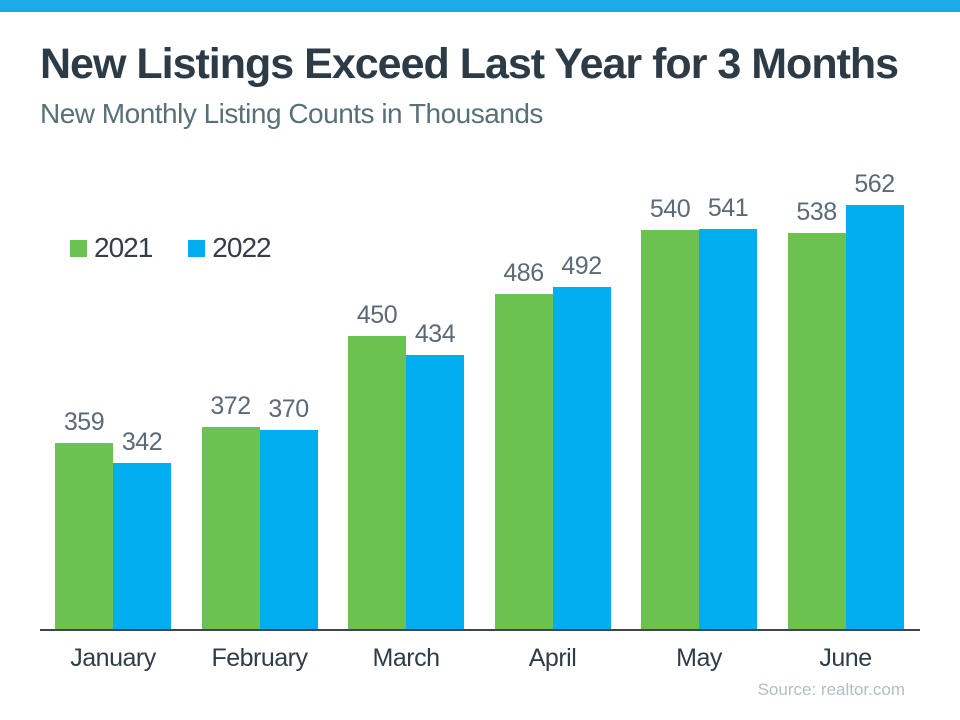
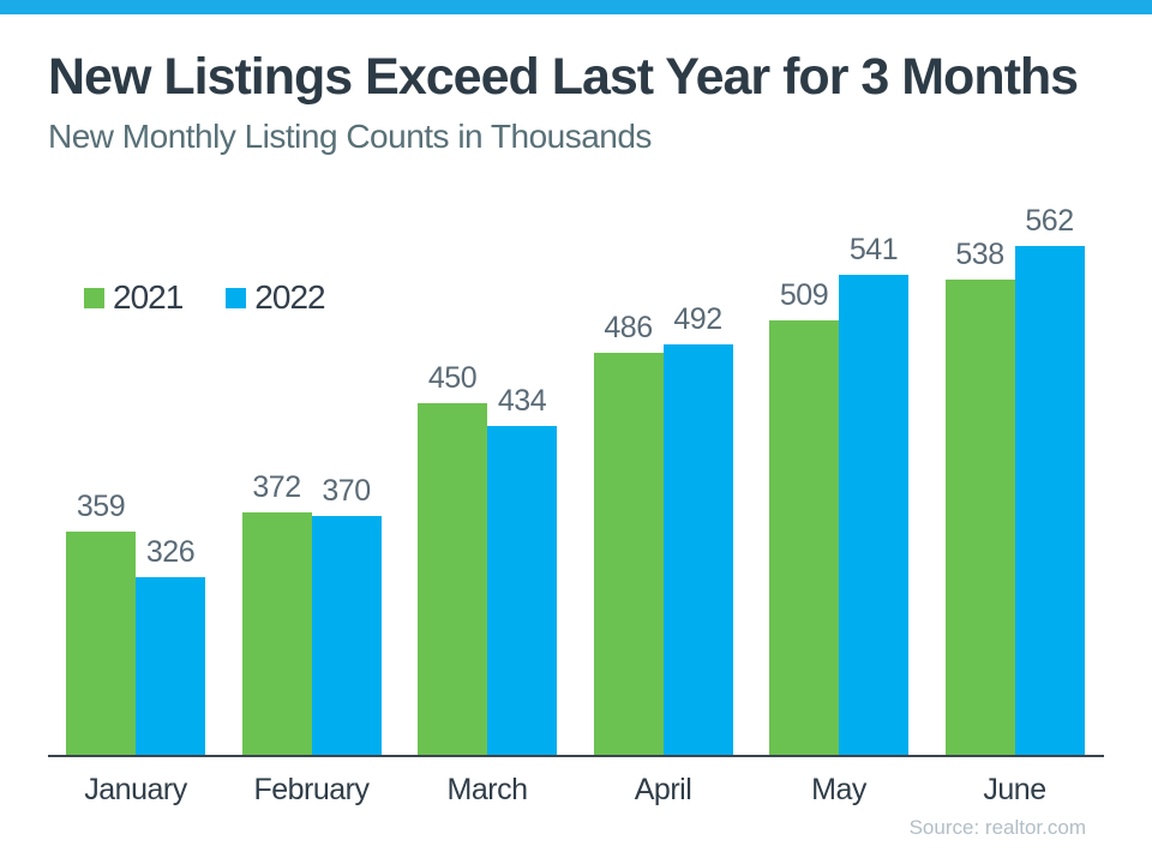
2022/January: 342 -> 326
2021/May: 540 -> 509
